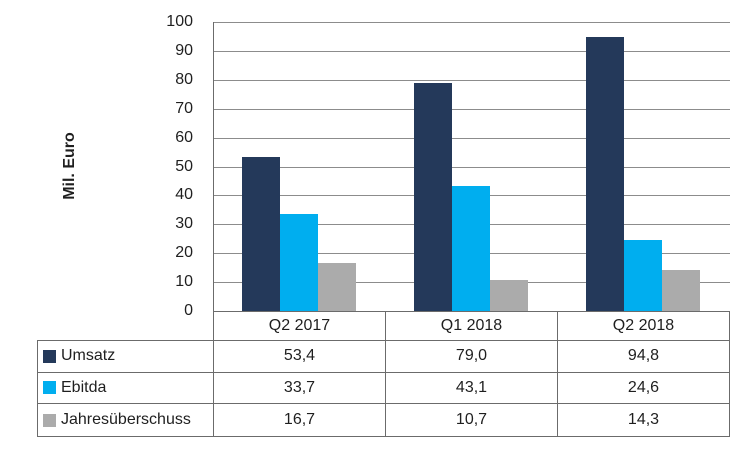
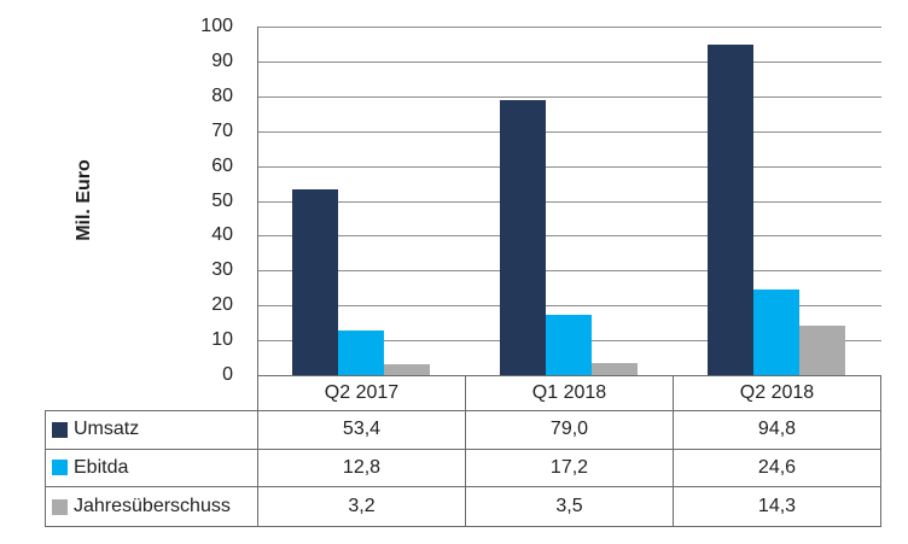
Ebitda/Q2 2017: 33,7 -> 12,8
Jahresüberschuss/Q2 2017: 16,7 -> 3,2
Ebitda/Q1 2018: 43,1 -> 17,2
Jahresüberschuss/Q1 2018: 10,7 -> 3,5
